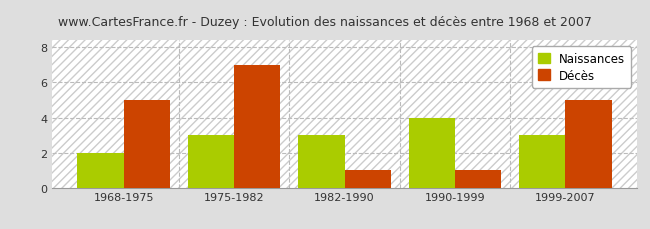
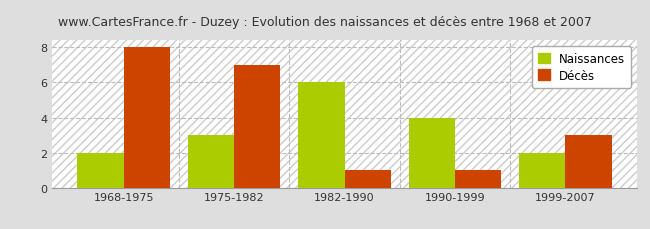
Décès/1968-1975: 5 -> 8
Naissances/1982-1990: 3 -> 6
Naissances/1999-2007: 3 -> 2
Décès/1999-2007: 5 -> 3
